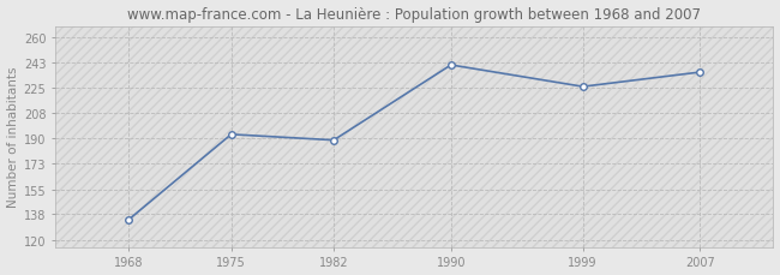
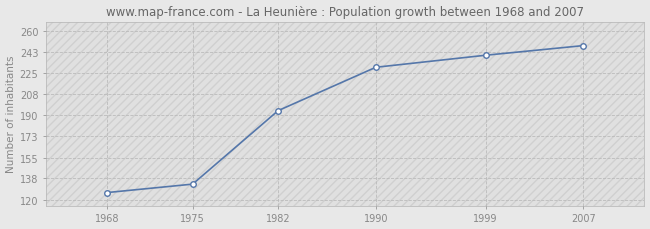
1968: 134 -> 126
1975: 193 -> 133
1982: 189 -> 194
1990: 241 -> 230
1999: 226 -> 240
2007: 236 -> 248
